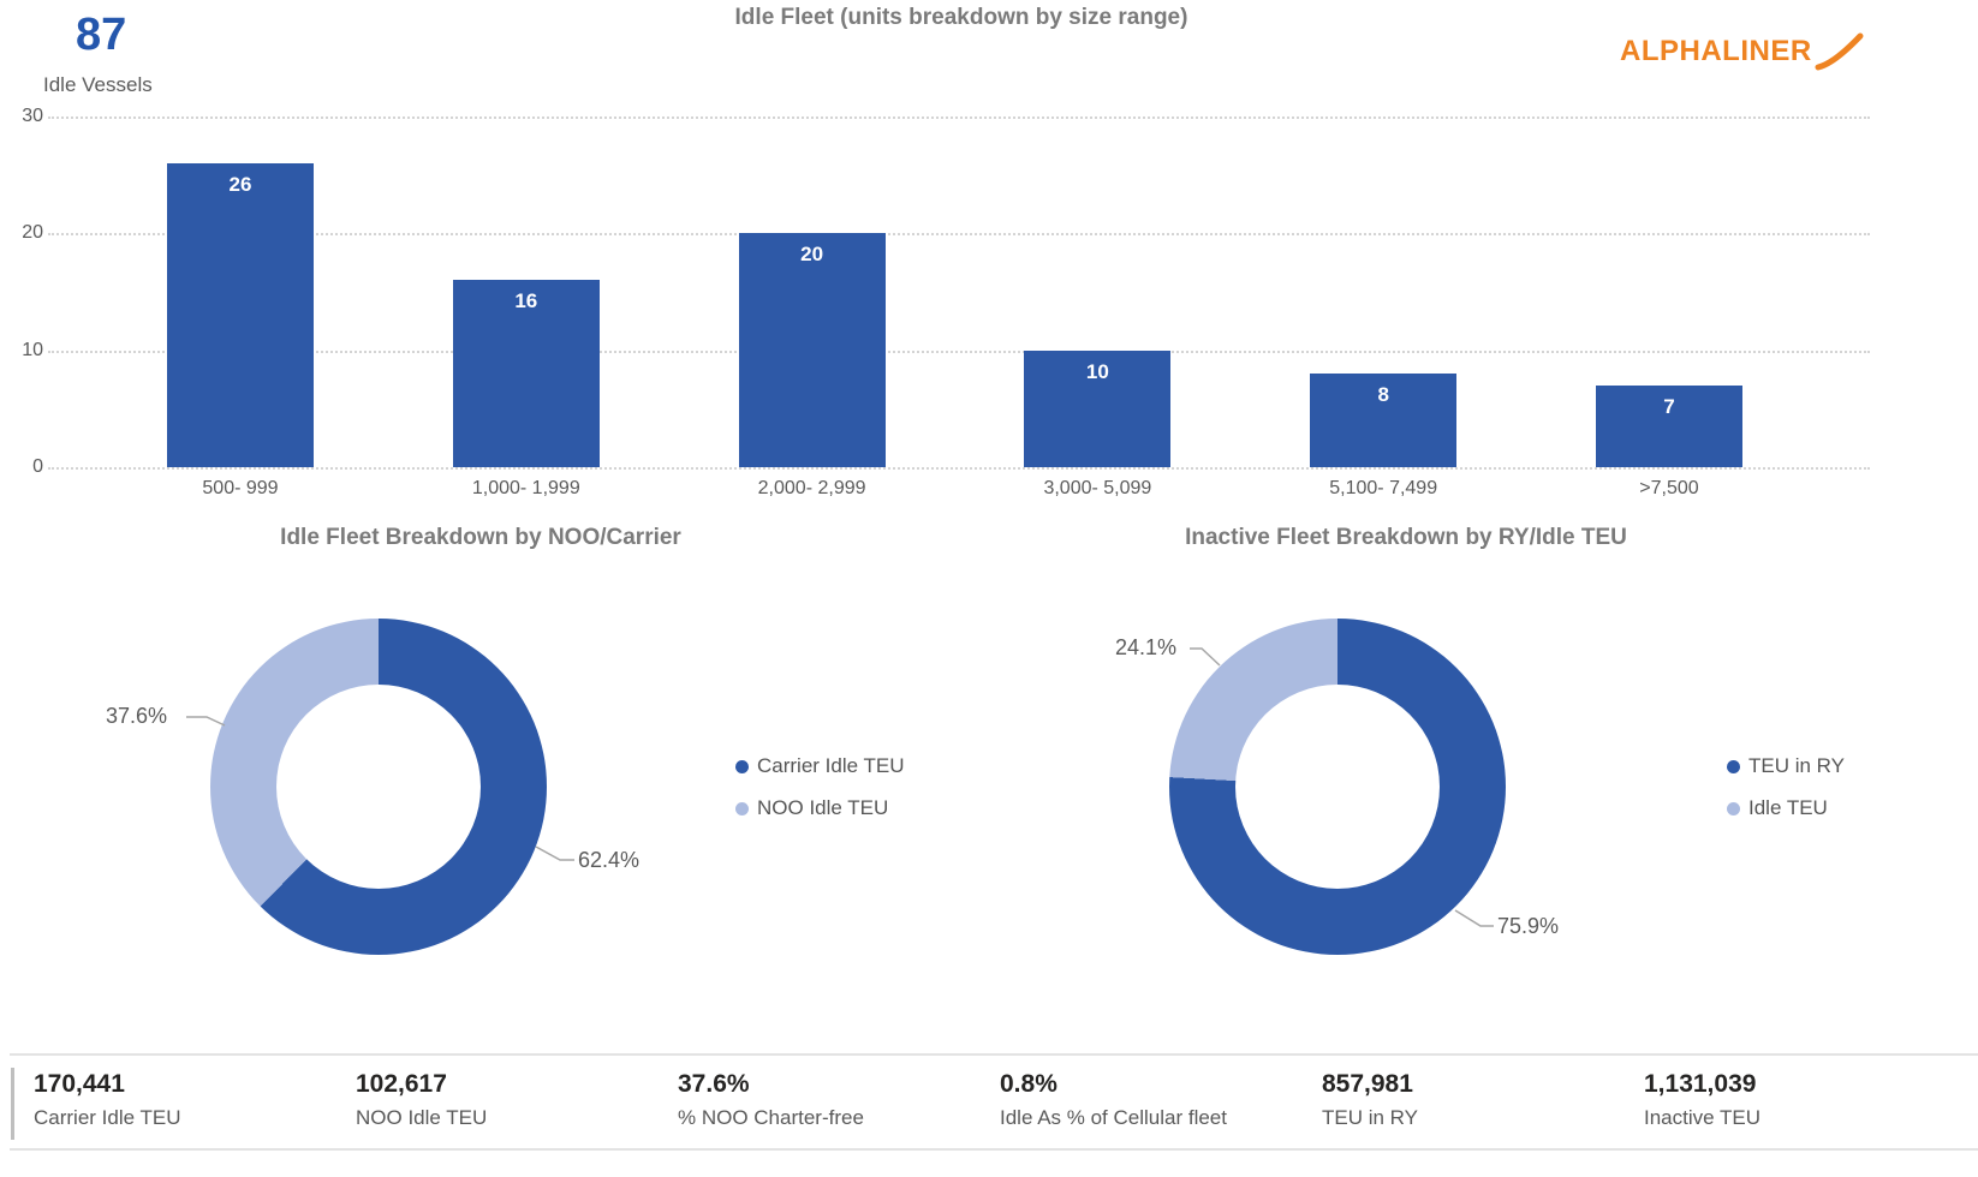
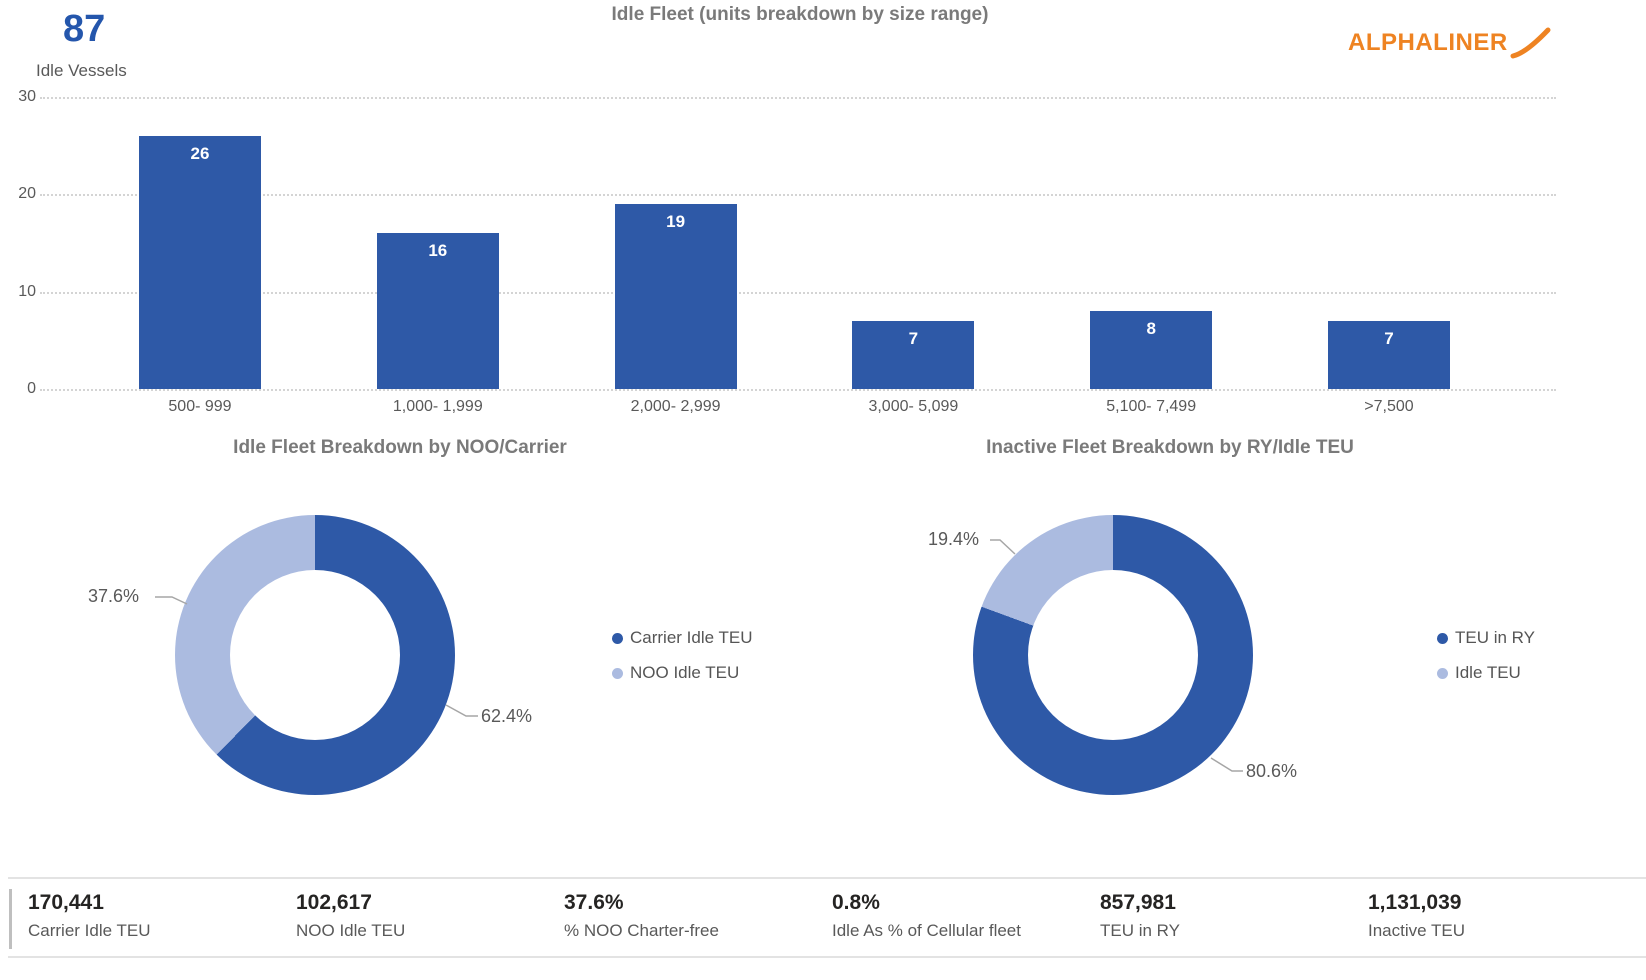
Idle Fleet (units breakdown by size range)/2,000- 2,999: 20 -> 19
Idle Fleet (units breakdown by size range)/3,000- 5,099: 10 -> 7
Inactive Fleet Breakdown by RY/Idle TEU/TEU in RY: 75.9% -> 80.6%
Inactive Fleet Breakdown by RY/Idle TEU/Idle TEU: 24.1% -> 19.4%
